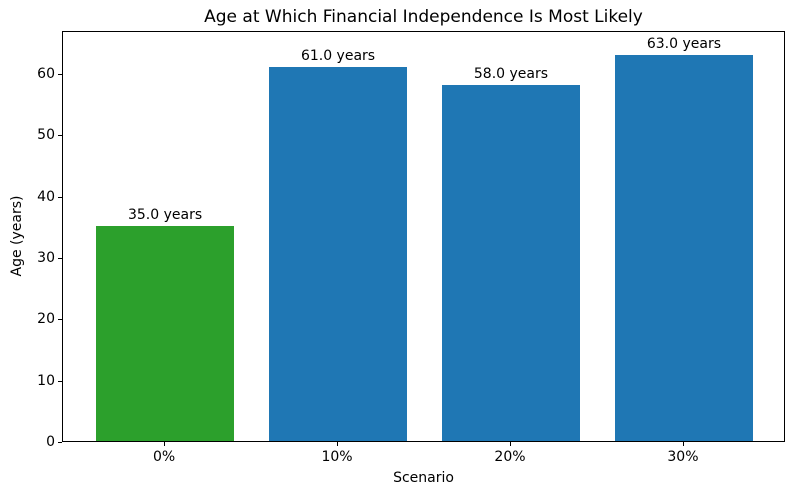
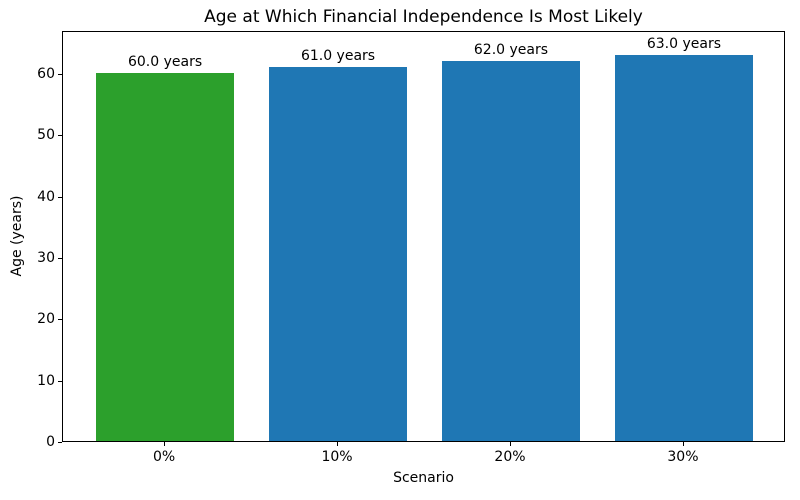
0%: 35.0 -> 60.0
20%: 58.0 -> 62.0
